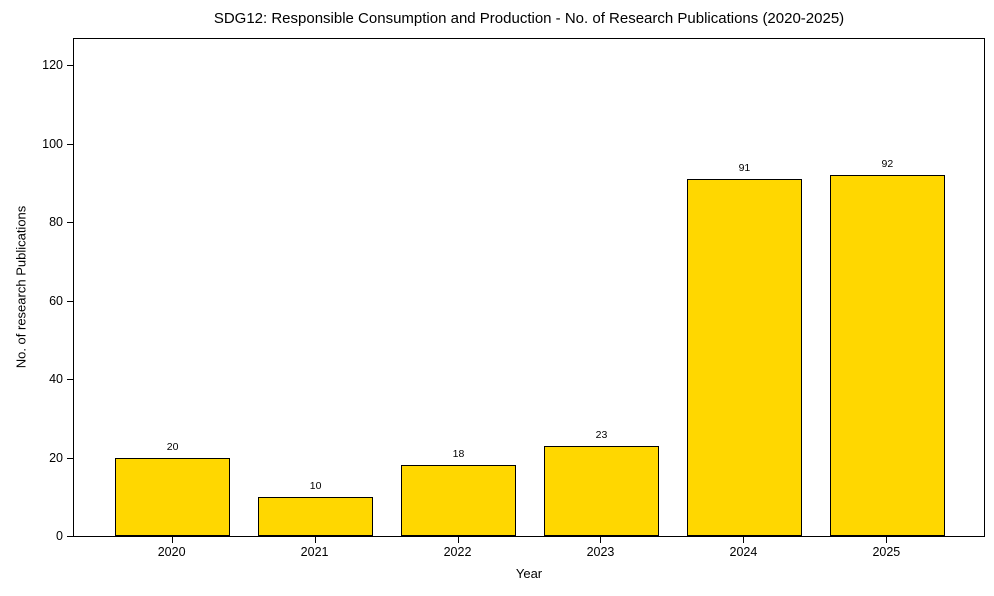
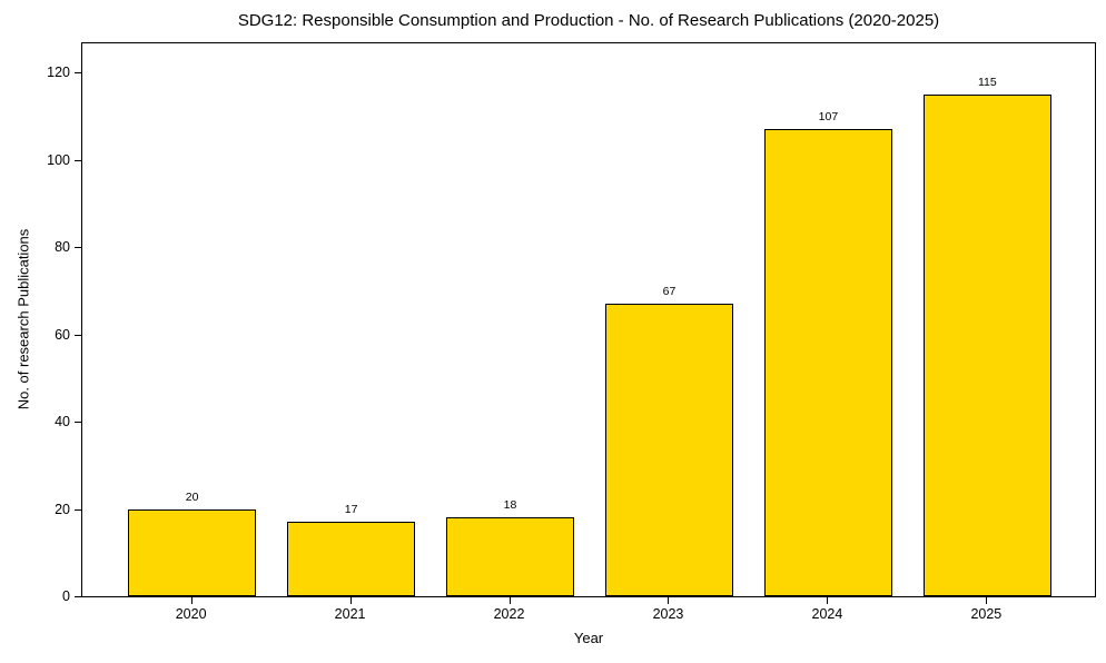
2021: 10 -> 17
2023: 23 -> 67
2024: 91 -> 107
2025: 92 -> 115
